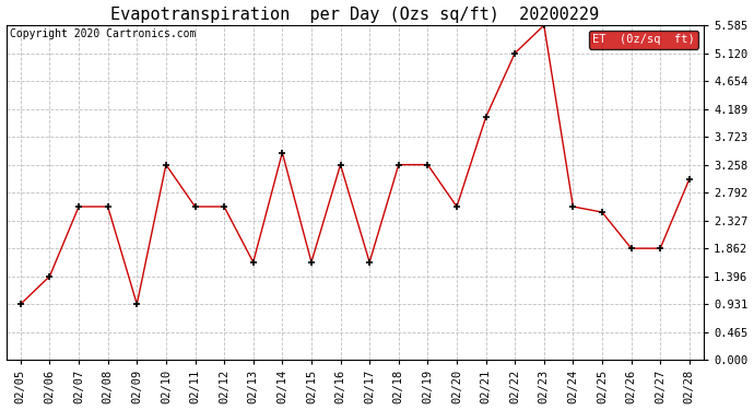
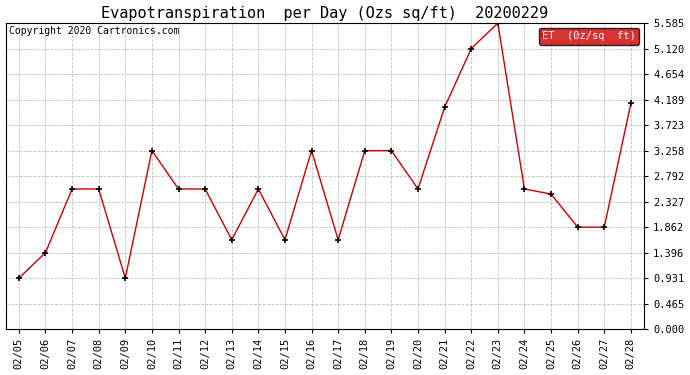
02/14: 3.46 -> 2.56
02/28: 3.02 -> 4.12
